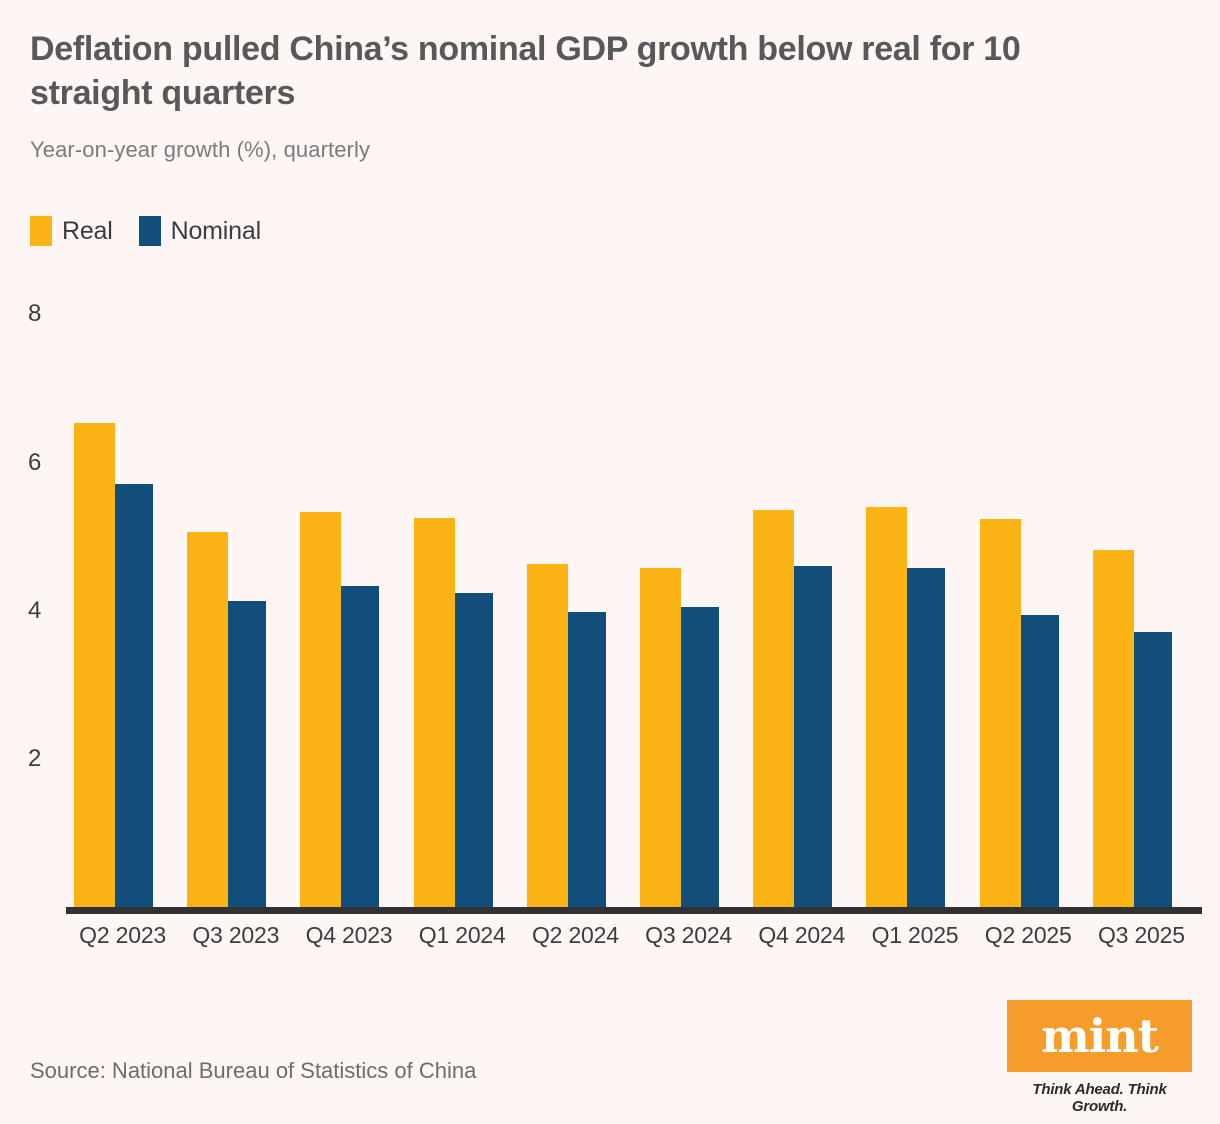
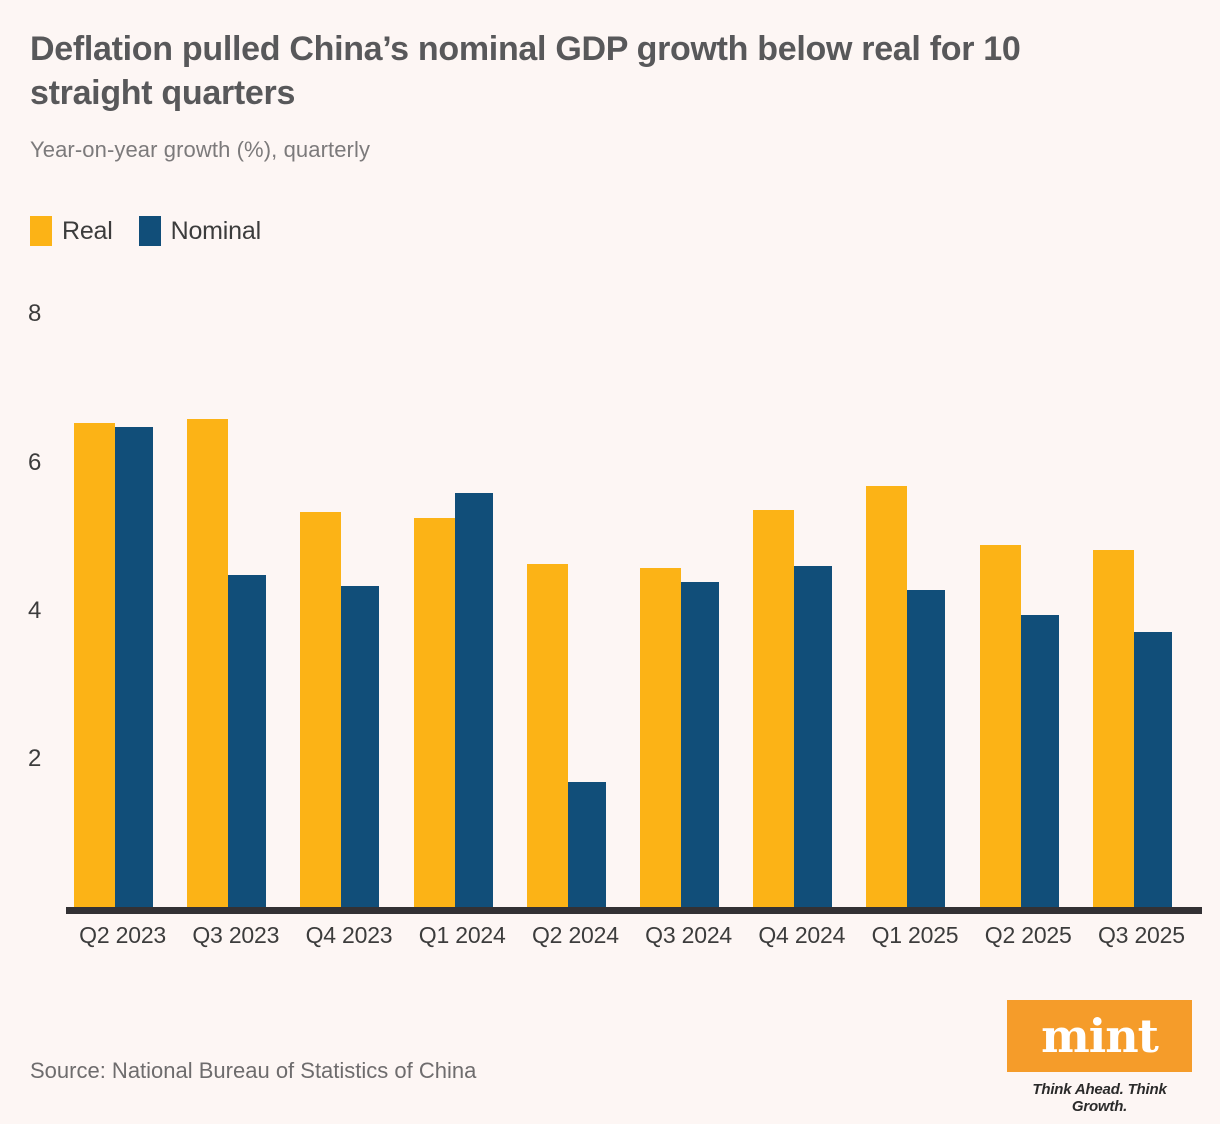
Nominal/Q2 2023: 5.7 -> 6.5
Real/Q3 2023: 5.1 -> 6.6
Nominal/Q3 2023: 4.2 -> 4.5
Nominal/Q1 2024: 4.2 -> 5.6
Nominal/Q2 2024: 4.0 -> 1.7
Nominal/Q3 2024: 4.1 -> 4.4
Real/Q1 2025: 5.4 -> 5.7
Nominal/Q1 2025: 4.6 -> 4.3
Real/Q2 2025: 5.2 -> 4.9
